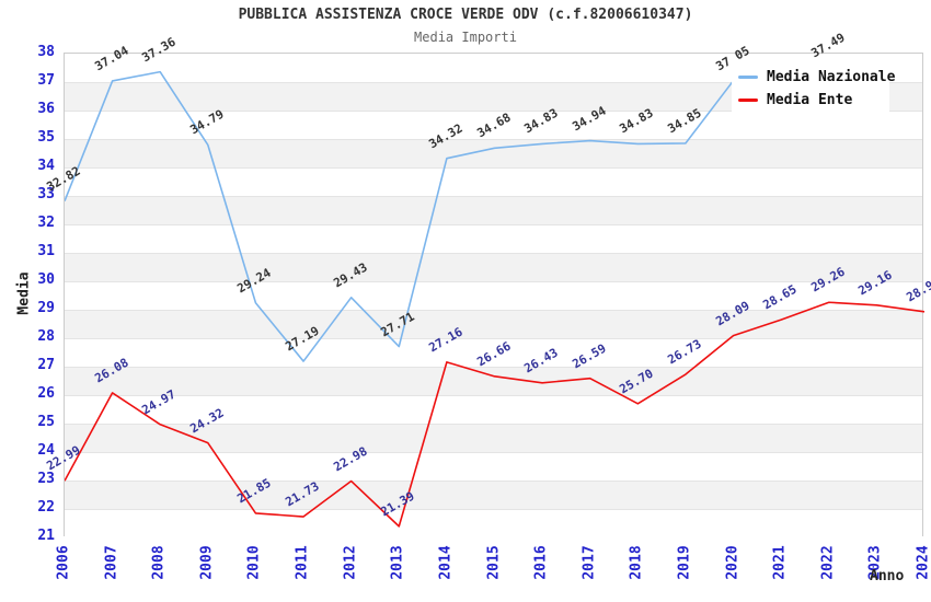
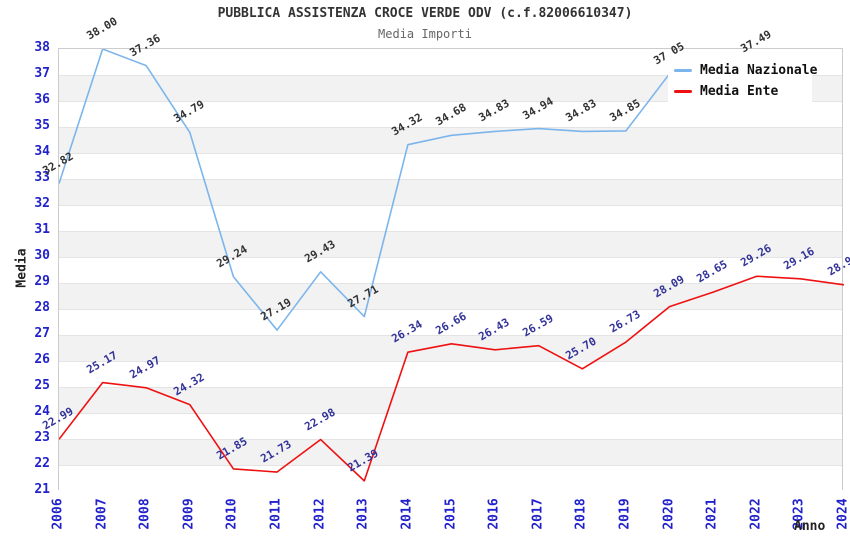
Media Nazionale/2007: 37.04 -> 38.00
Media Ente/2007: 26.08 -> 25.17
Media Ente/2014: 27.16 -> 26.34
